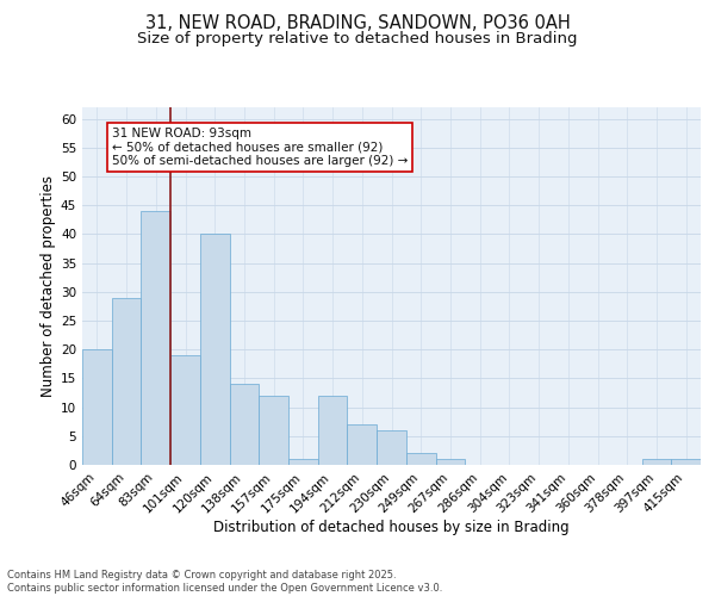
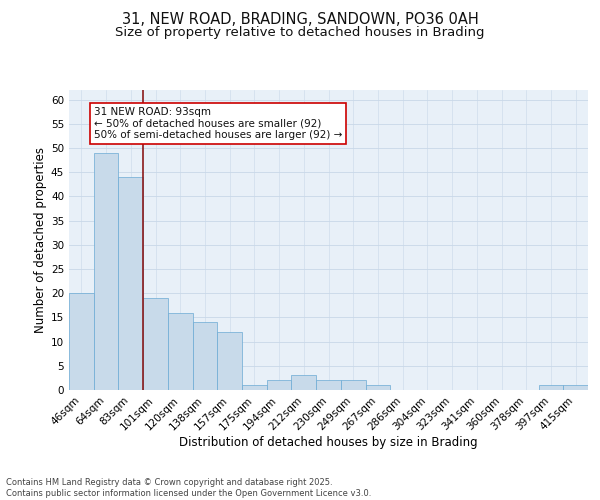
64sqm: 29 -> 49
120sqm: 40 -> 16
194sqm: 12 -> 2
212sqm: 7 -> 3
230sqm: 6 -> 2
